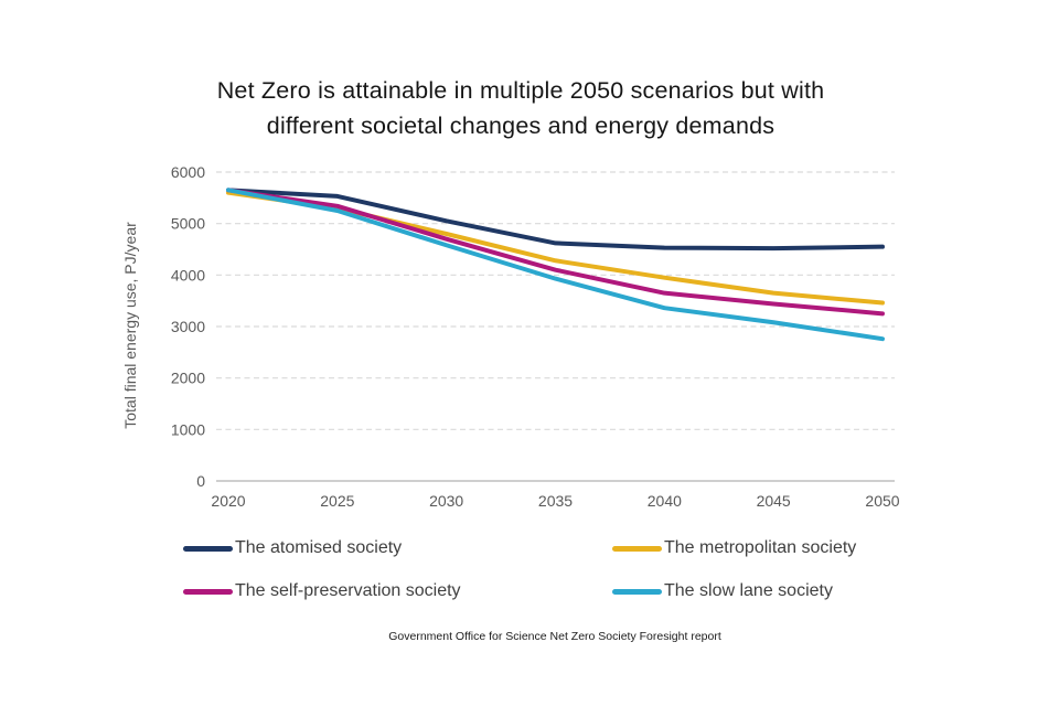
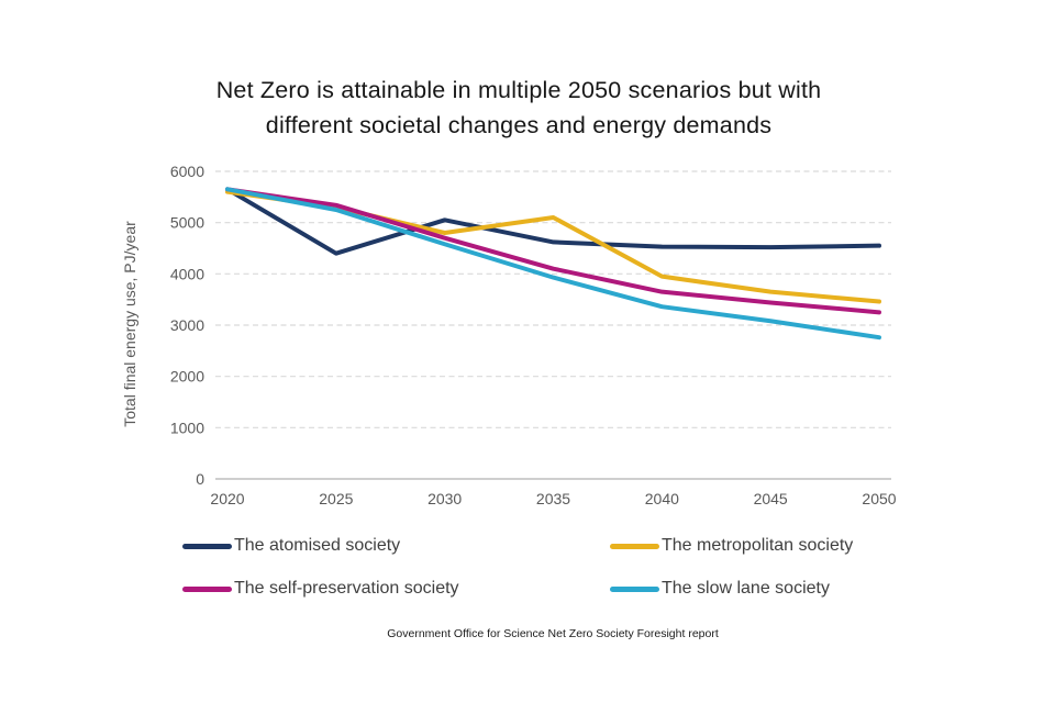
The atomised society/2025: 5500 -> 4400
The metropolitan society/2035: 4300 -> 5100
